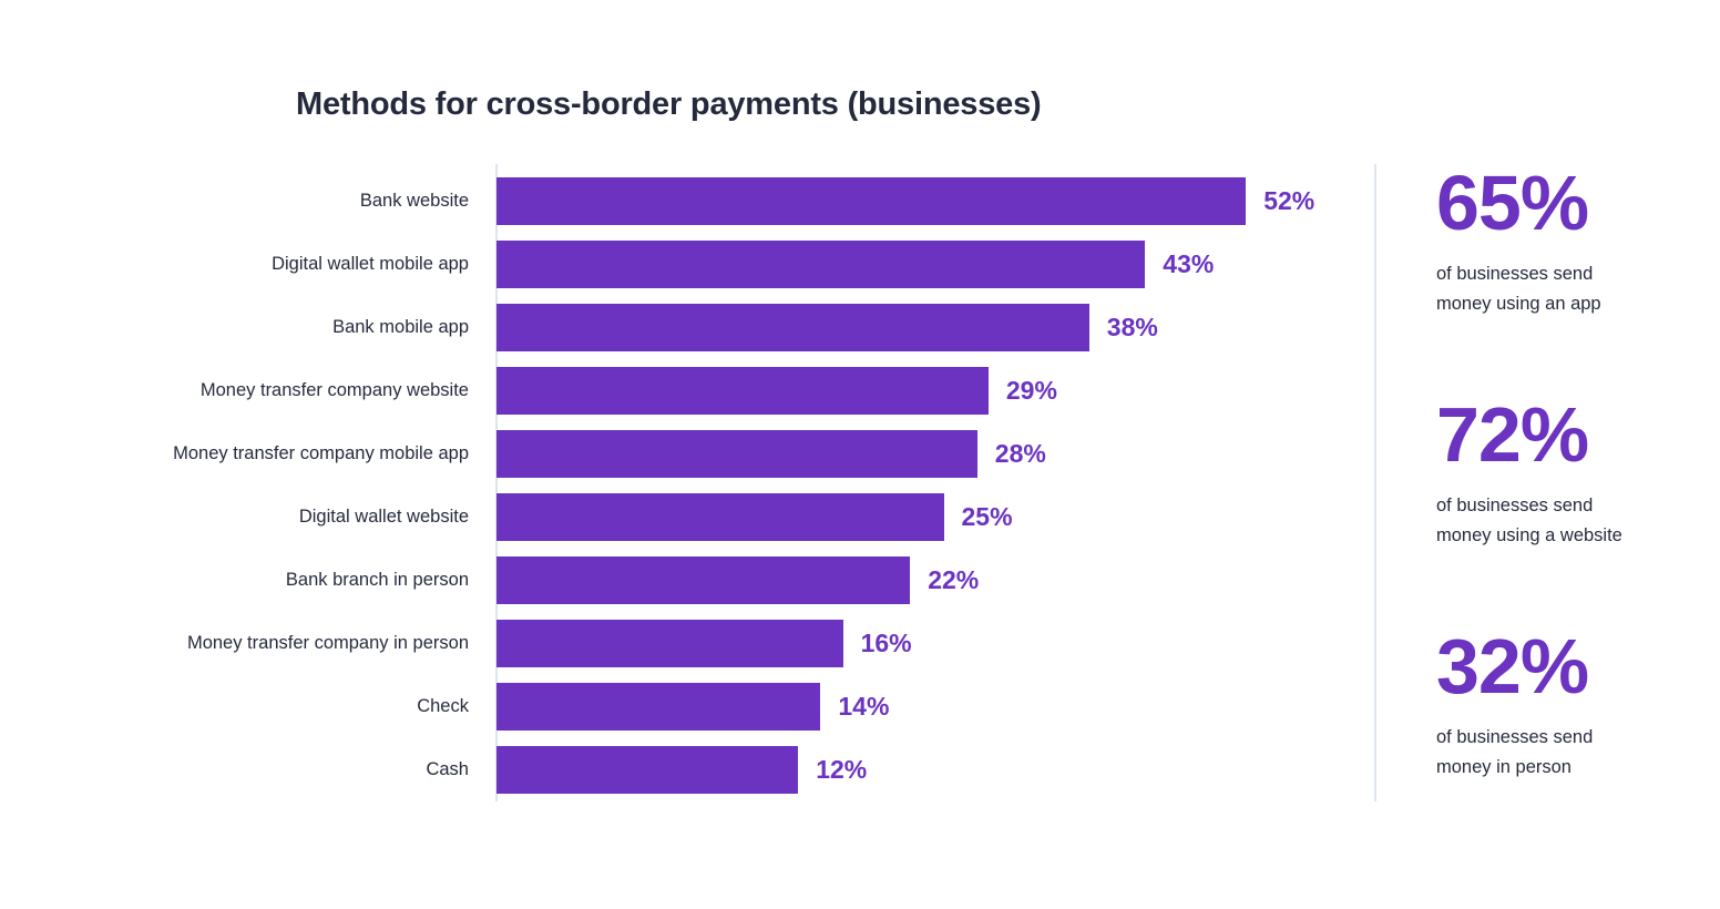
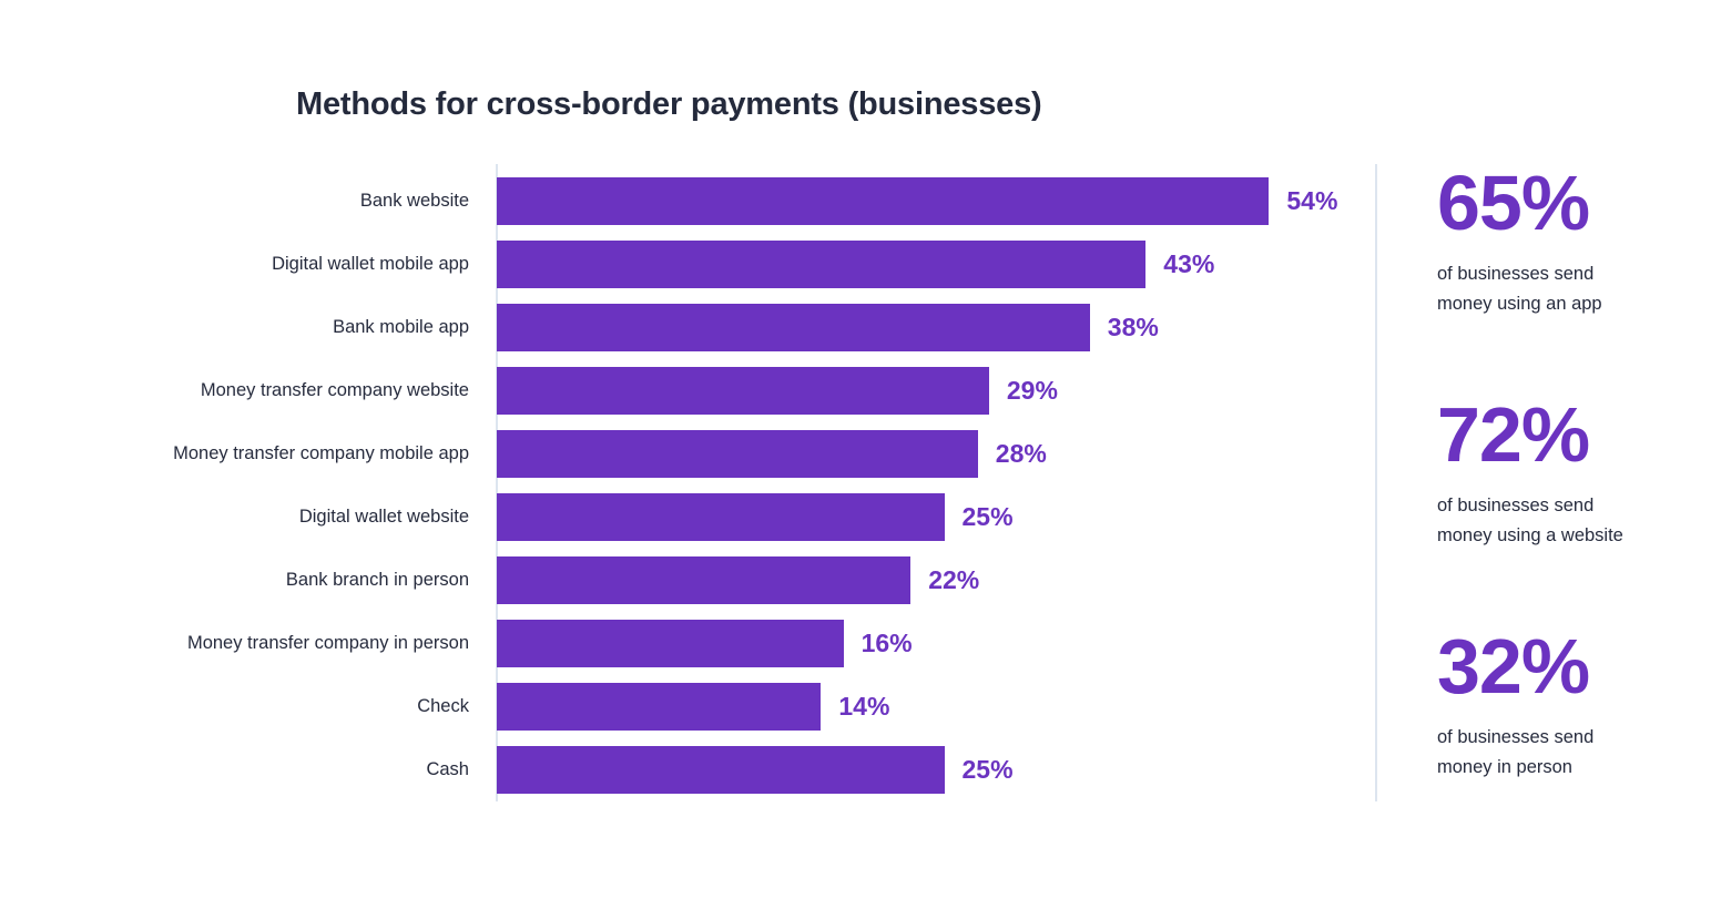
Bank website: 52% -> 54%
Cash: 12% -> 25%
